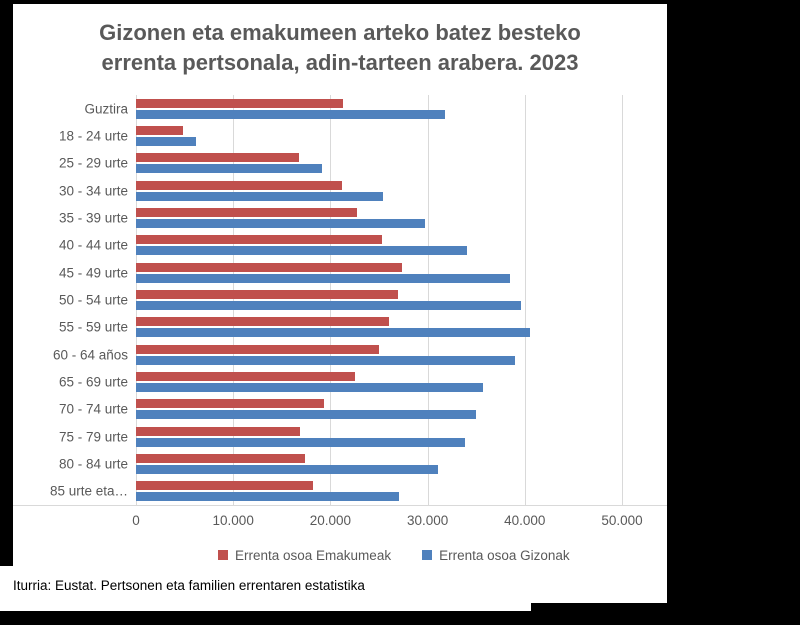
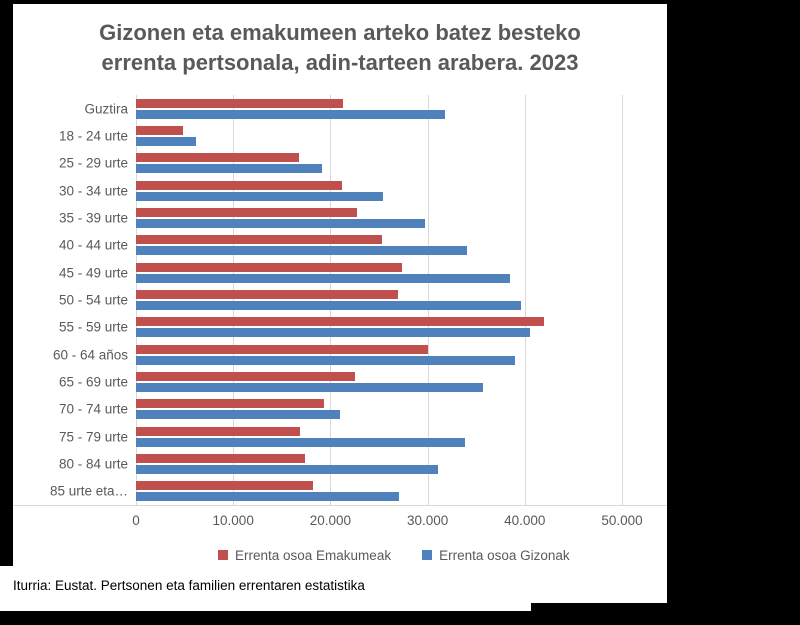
Errenta osoa Emakumeak/55 - 59 urte: 26000 -> 42000
Errenta osoa Emakumeak/60 - 64 años: 25000 -> 30000
Errenta osoa Gizonak/70 - 74 urte: 35000 -> 21000
